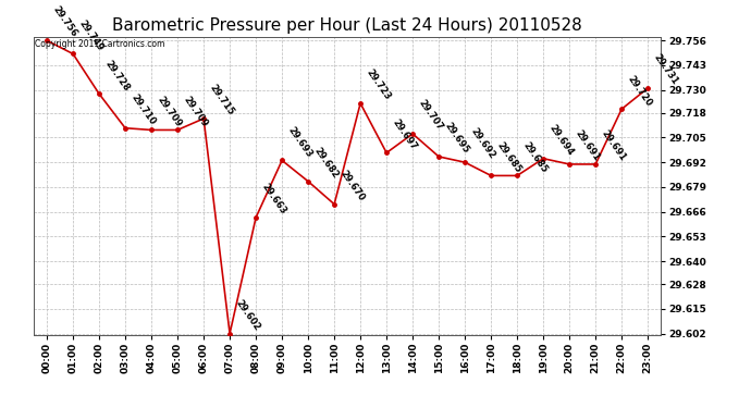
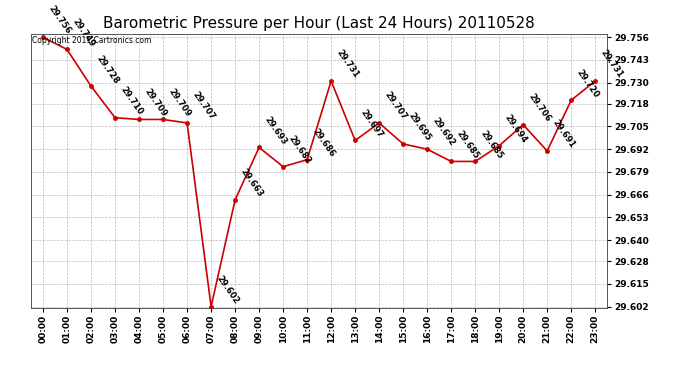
06:00: 29.715 -> 29.707
11:00: 29.670 -> 29.686
12:00: 29.723 -> 29.731
20:00: 29.691 -> 29.706
